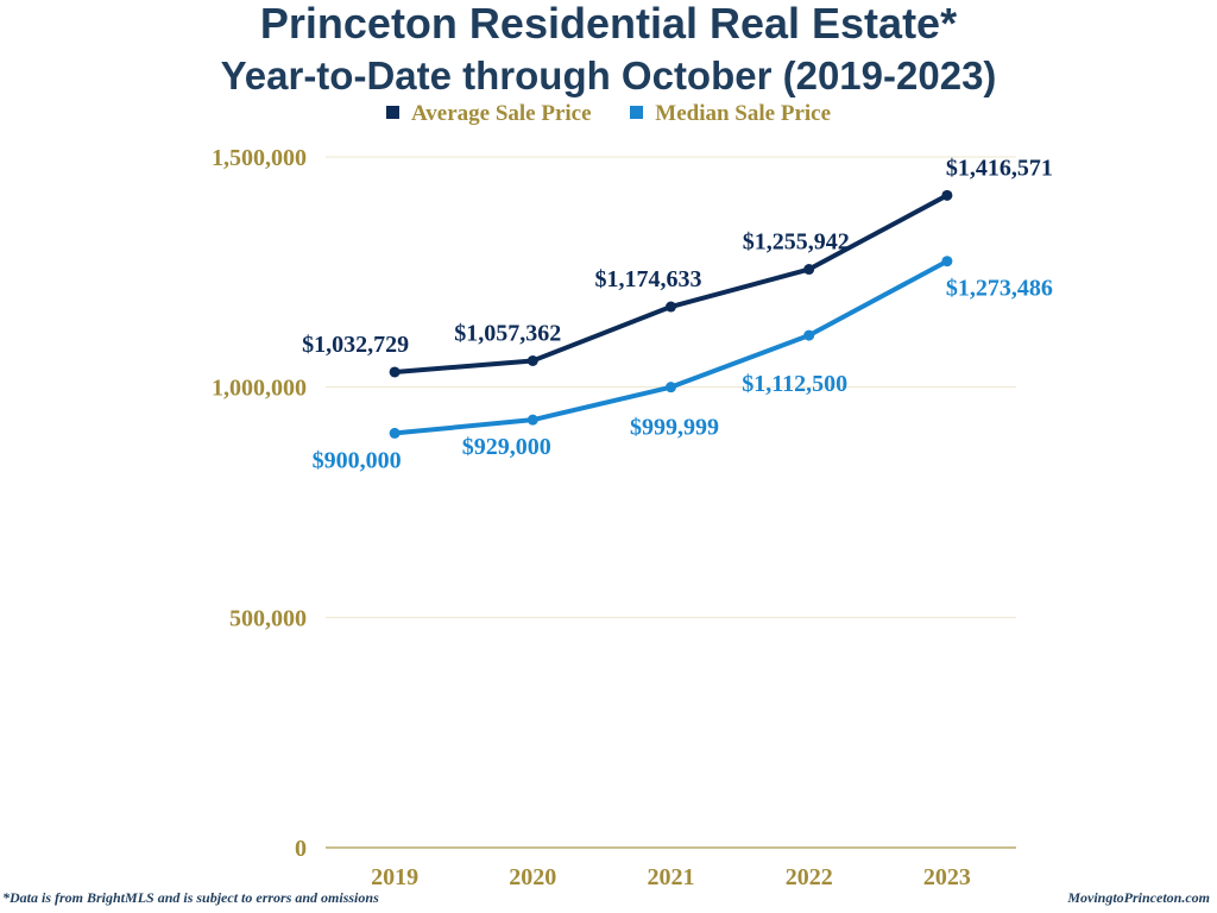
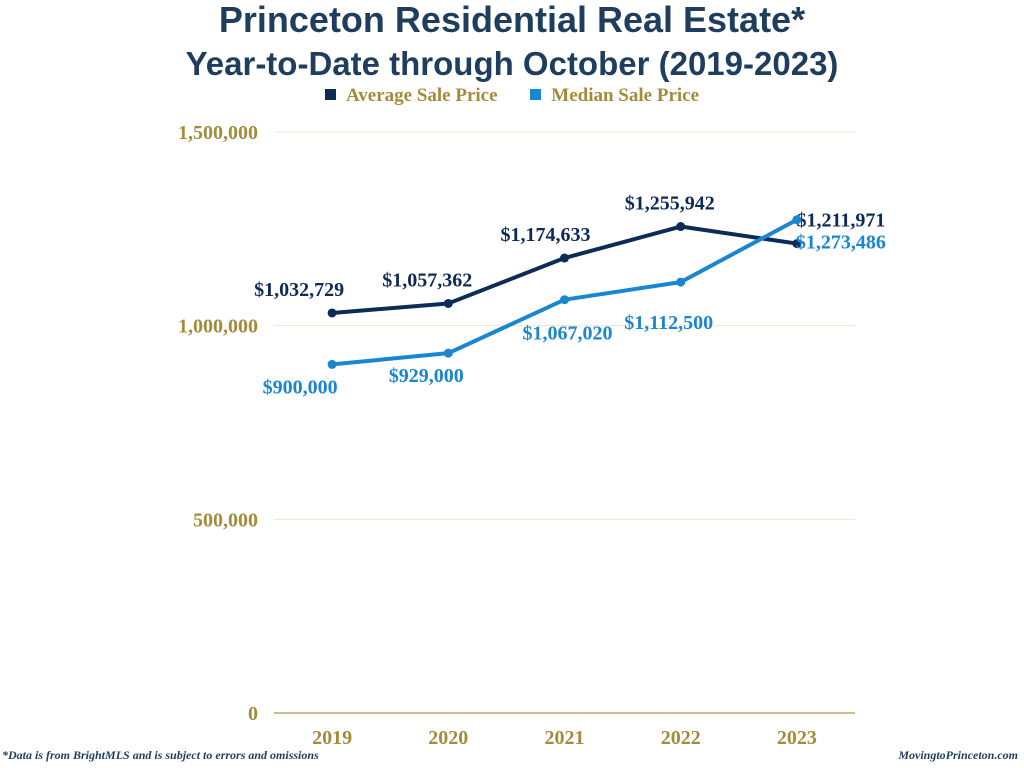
Median Sale Price/2021: $999,999 -> $1,067,020
Average Sale Price/2023: $1,416,571 -> $1,211,971
